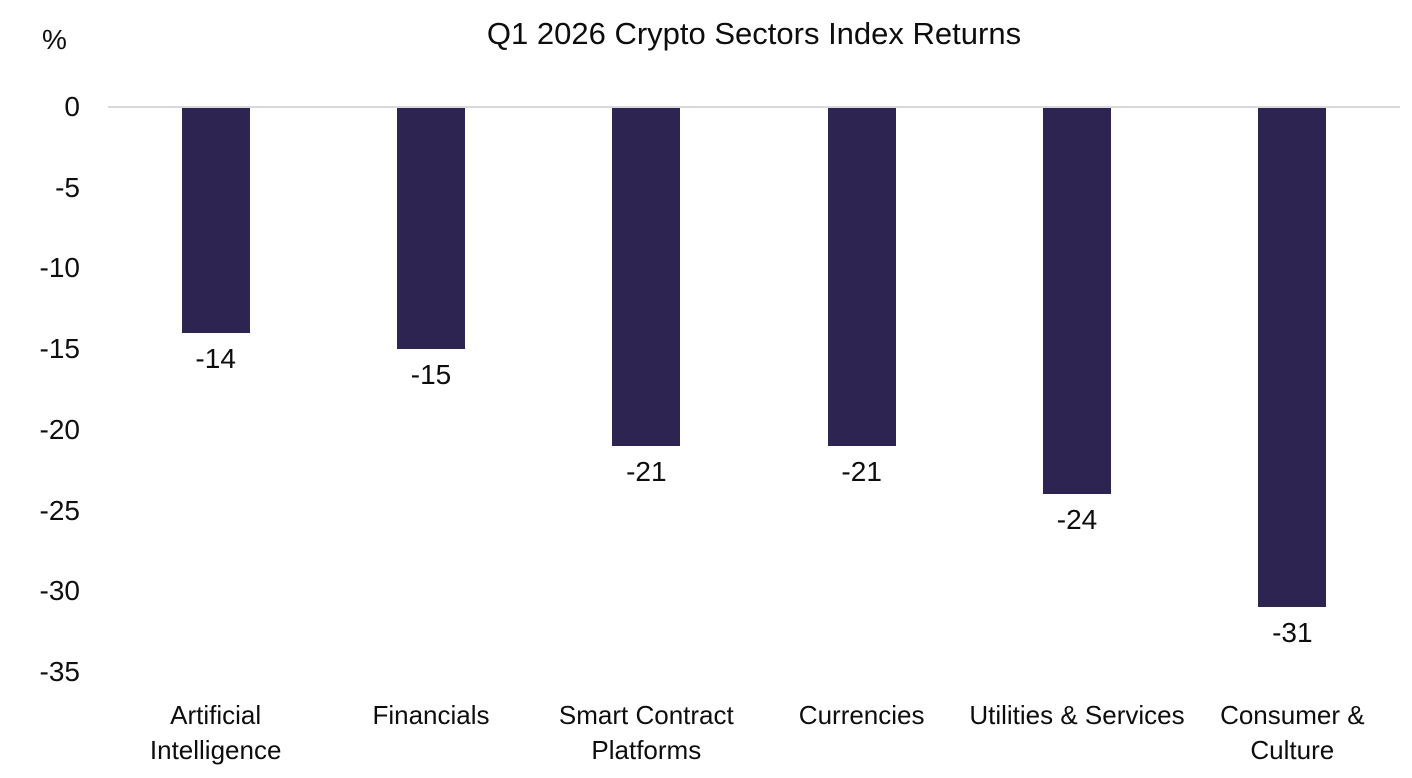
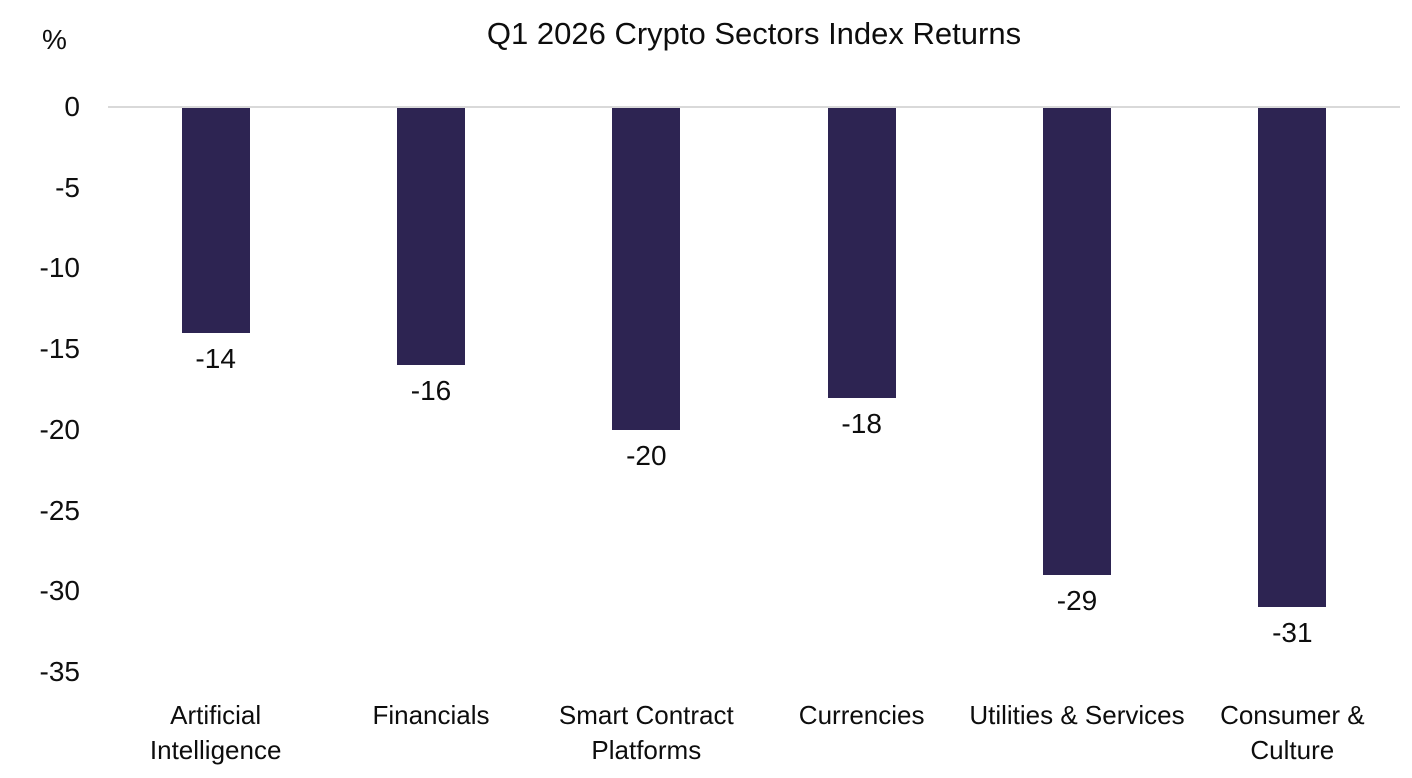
Financials: -15 -> -16
Smart Contract Platforms: -21 -> -20
Currencies: -21 -> -18
Utilities & Services: -24 -> -29
